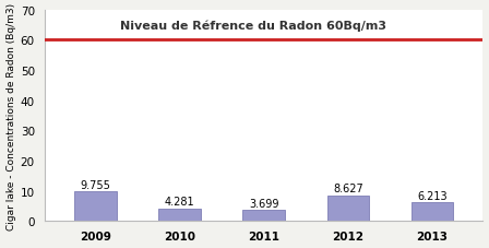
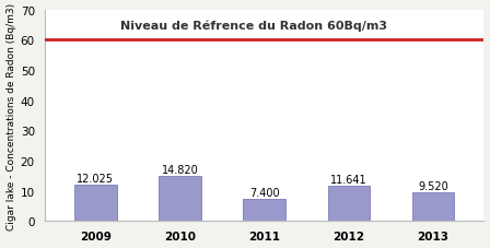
2009: 9.755 -> 12.025
2010: 4.281 -> 14.820
2011: 3.699 -> 7.400
2012: 8.627 -> 11.641
2013: 6.213 -> 9.520
